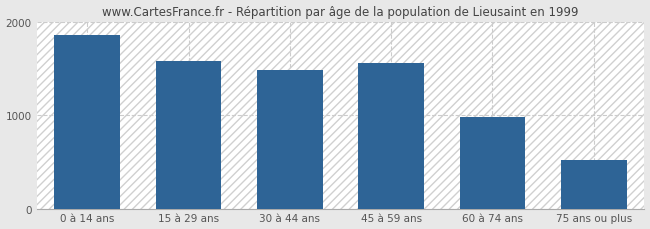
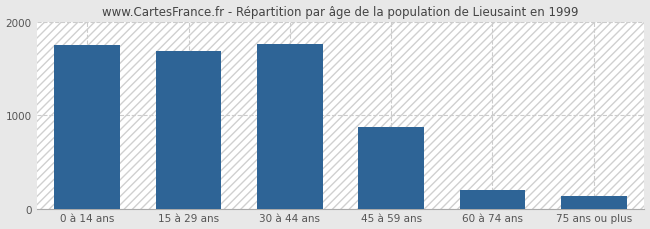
0 à 14 ans: 1860 -> 1750
15 à 29 ans: 1580 -> 1680
30 à 44 ans: 1480 -> 1760
45 à 59 ans: 1560 -> 870
60 à 74 ans: 980 -> 200
75 ans ou plus: 520 -> 130
